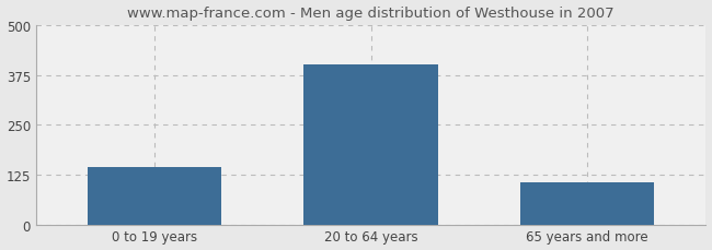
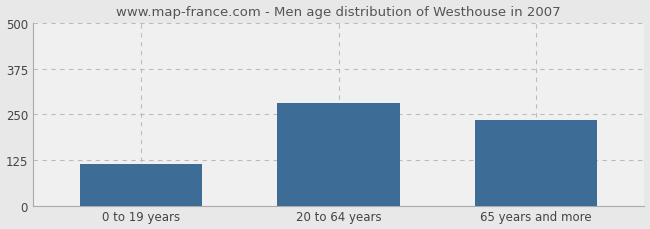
0 to 19 years: 145 -> 115
20 to 64 years: 400 -> 280
65 years and more: 105 -> 235
